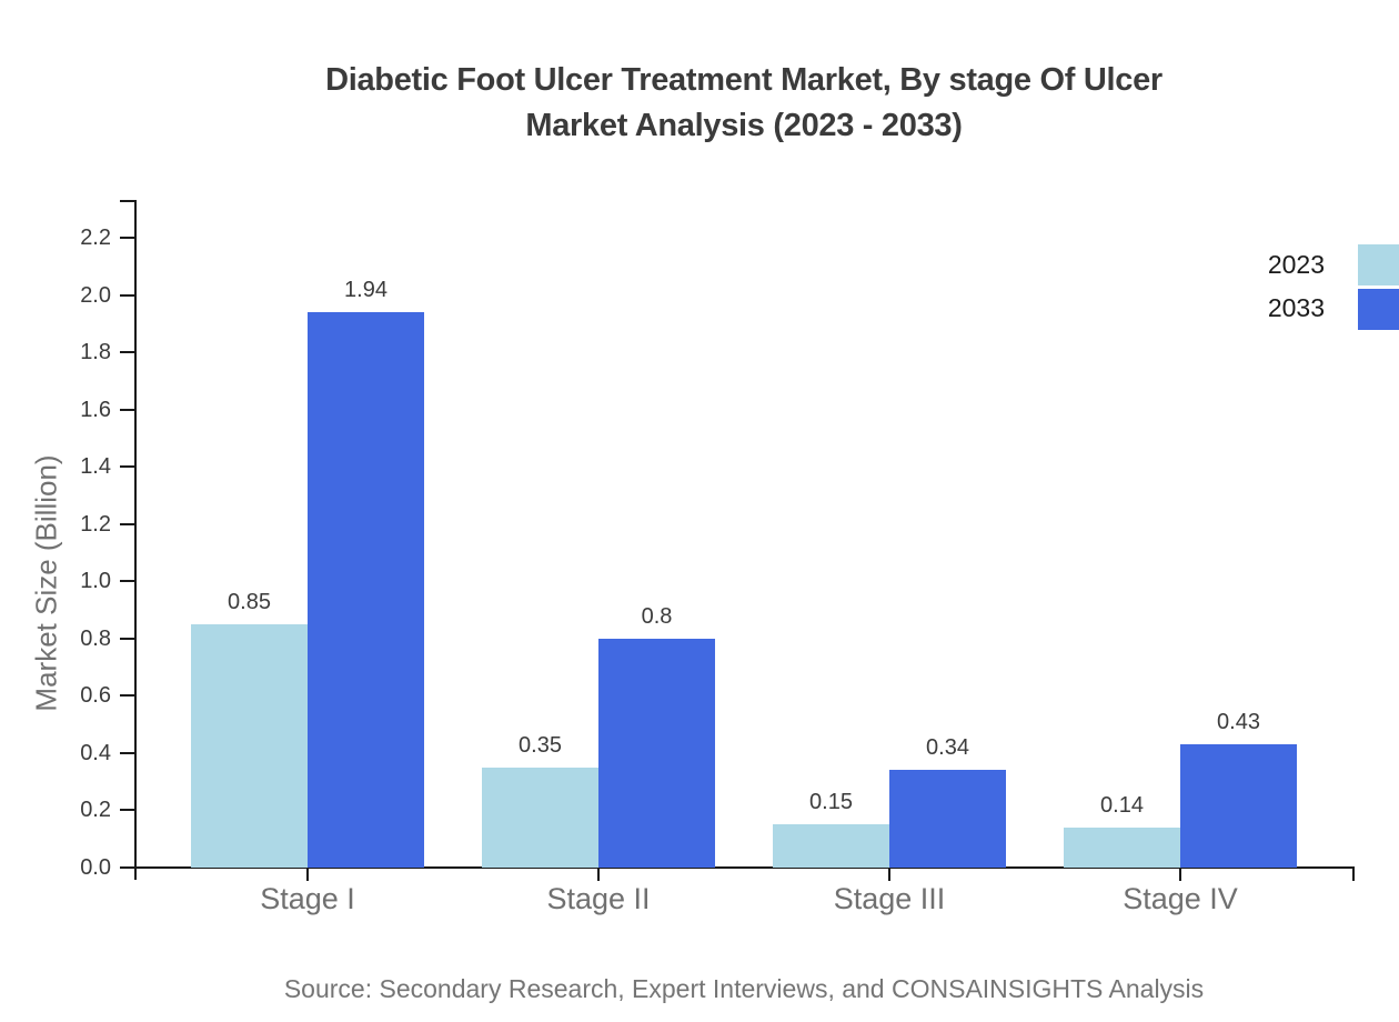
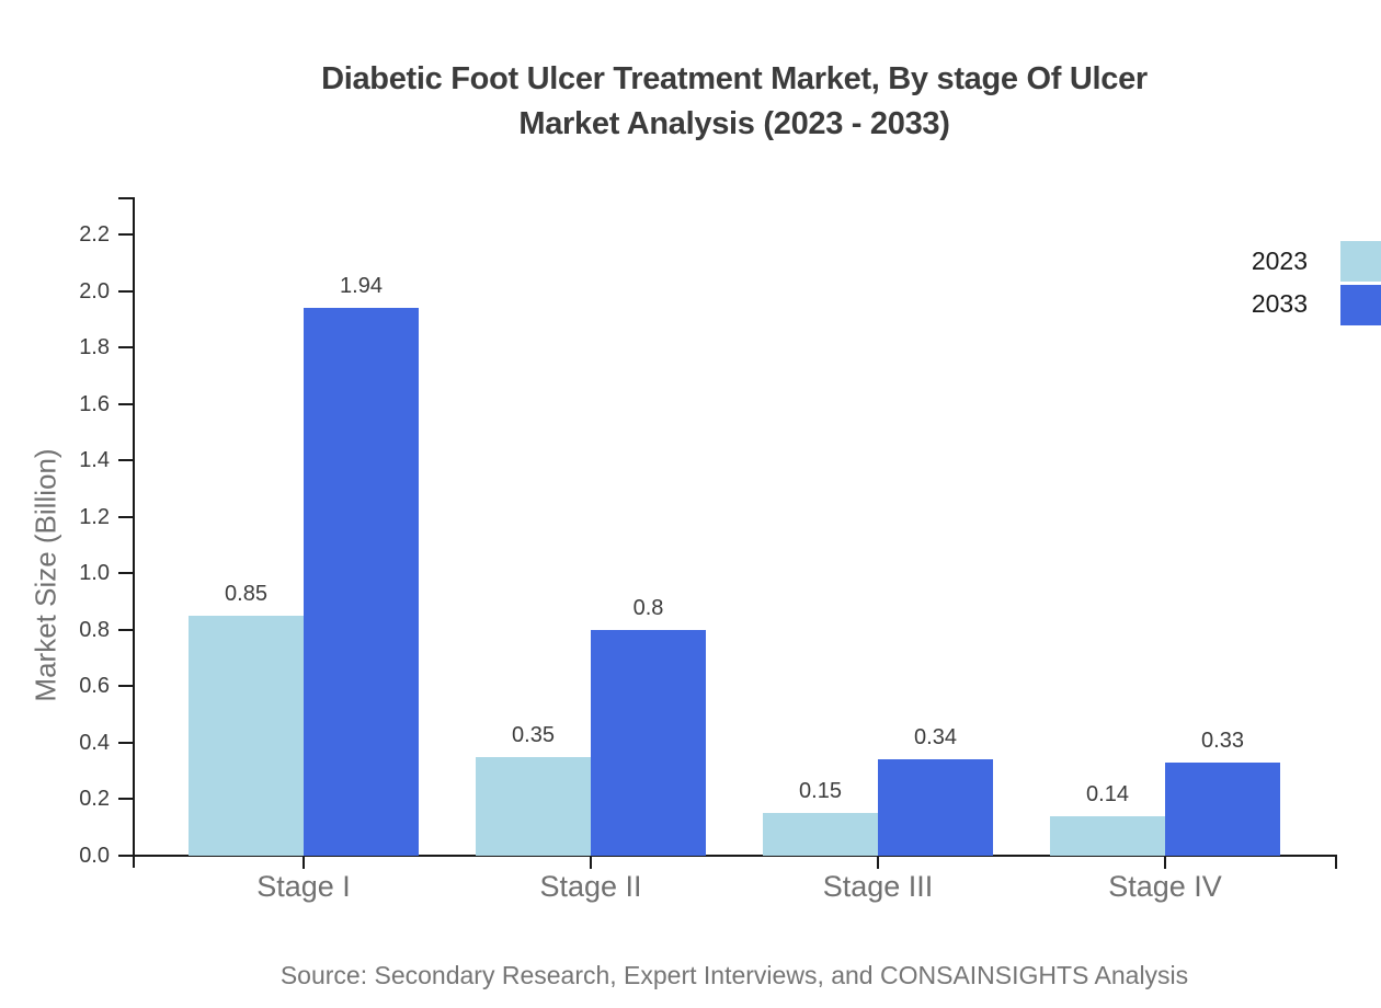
2033/Stage IV: 0.43 -> 0.33
